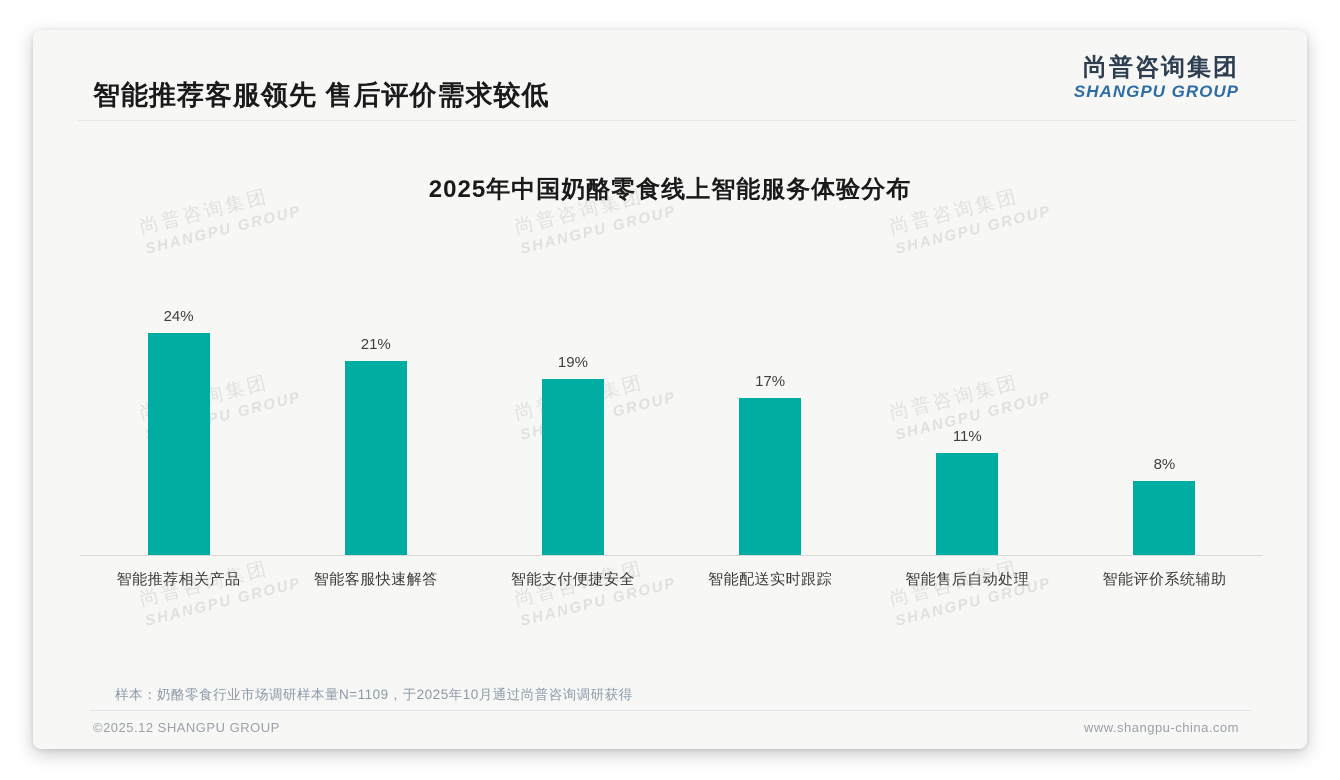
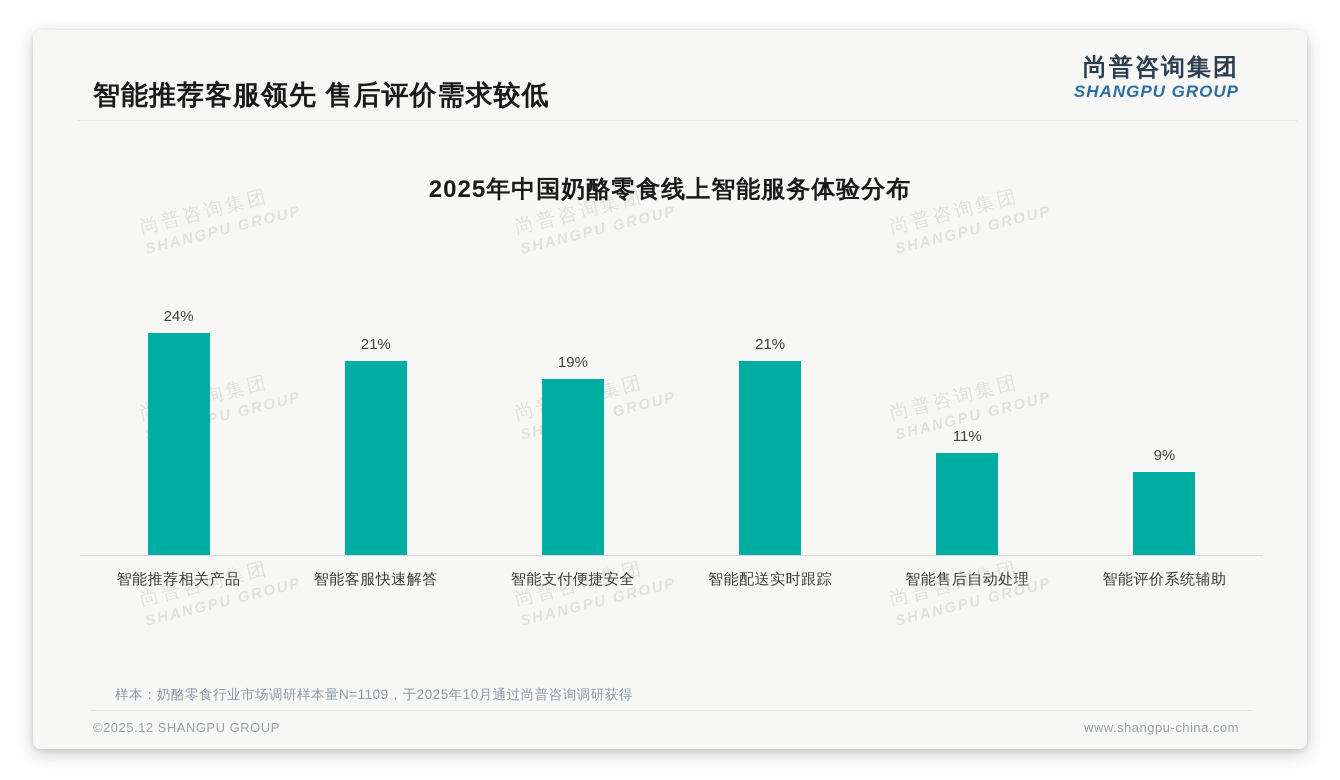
智能配送实时跟踪: 17% -> 21%
智能评价系统辅助: 8% -> 9%
